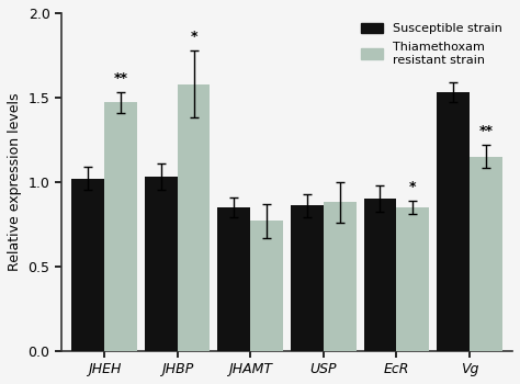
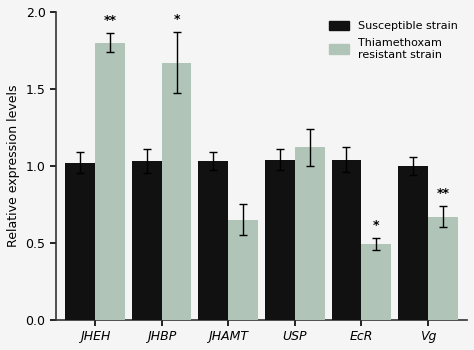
Thiamethoxam resistant strain/JHEH: 1.47 -> 1.80
Thiamethoxam resistant strain/JHBP: 1.58 -> 1.67
Susceptible strain/JHAMT: 0.85 -> 1.03
Thiamethoxam resistant strain/JHAMT: 0.77 -> 0.65
Susceptible strain/USP: 0.86 -> 1.04
Thiamethoxam resistant strain/USP: 0.88 -> 1.12
Susceptible strain/EcR: 0.90 -> 1.04
Thiamethoxam resistant strain/EcR: 0.85 -> 0.49
Susceptible strain/Vg: 1.53 -> 1.00
Thiamethoxam resistant strain/Vg: 1.15 -> 0.67
